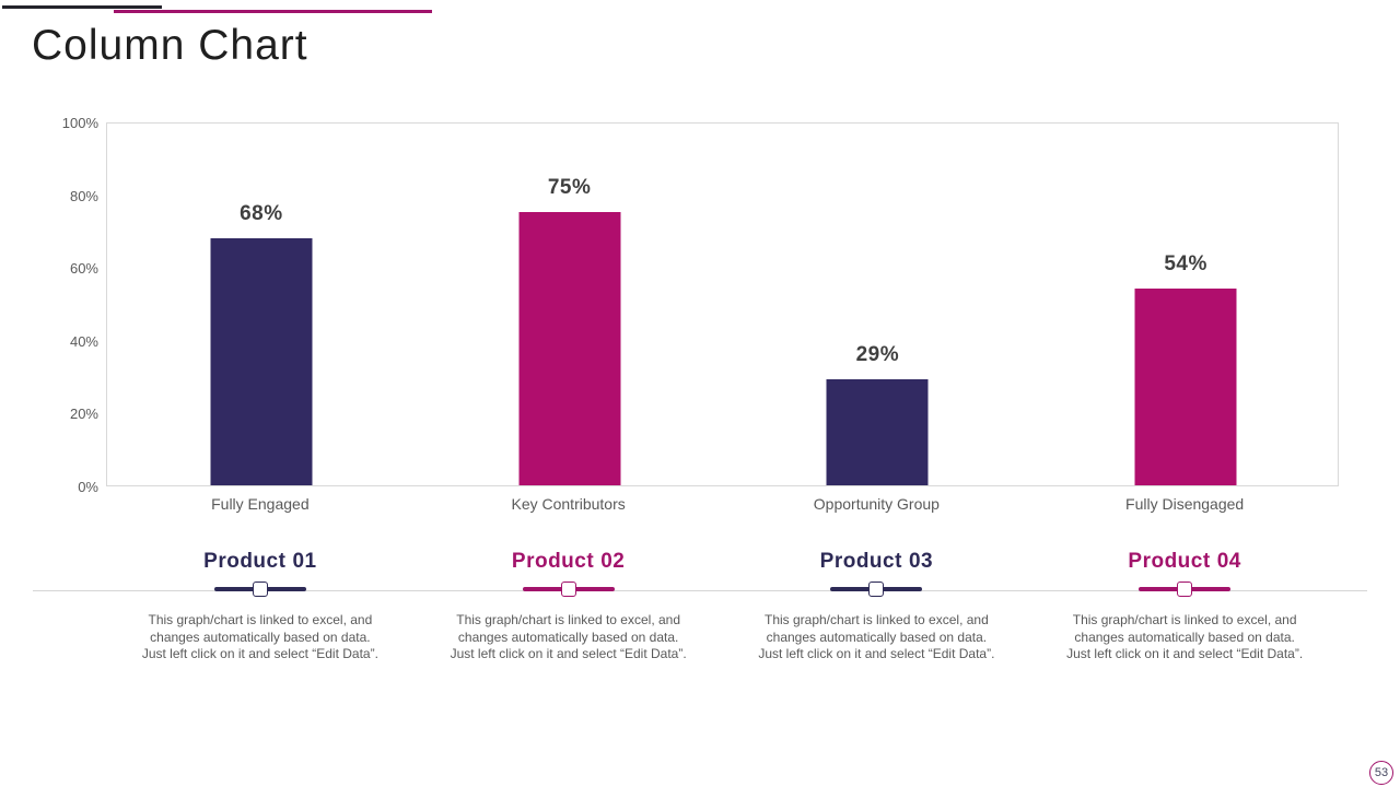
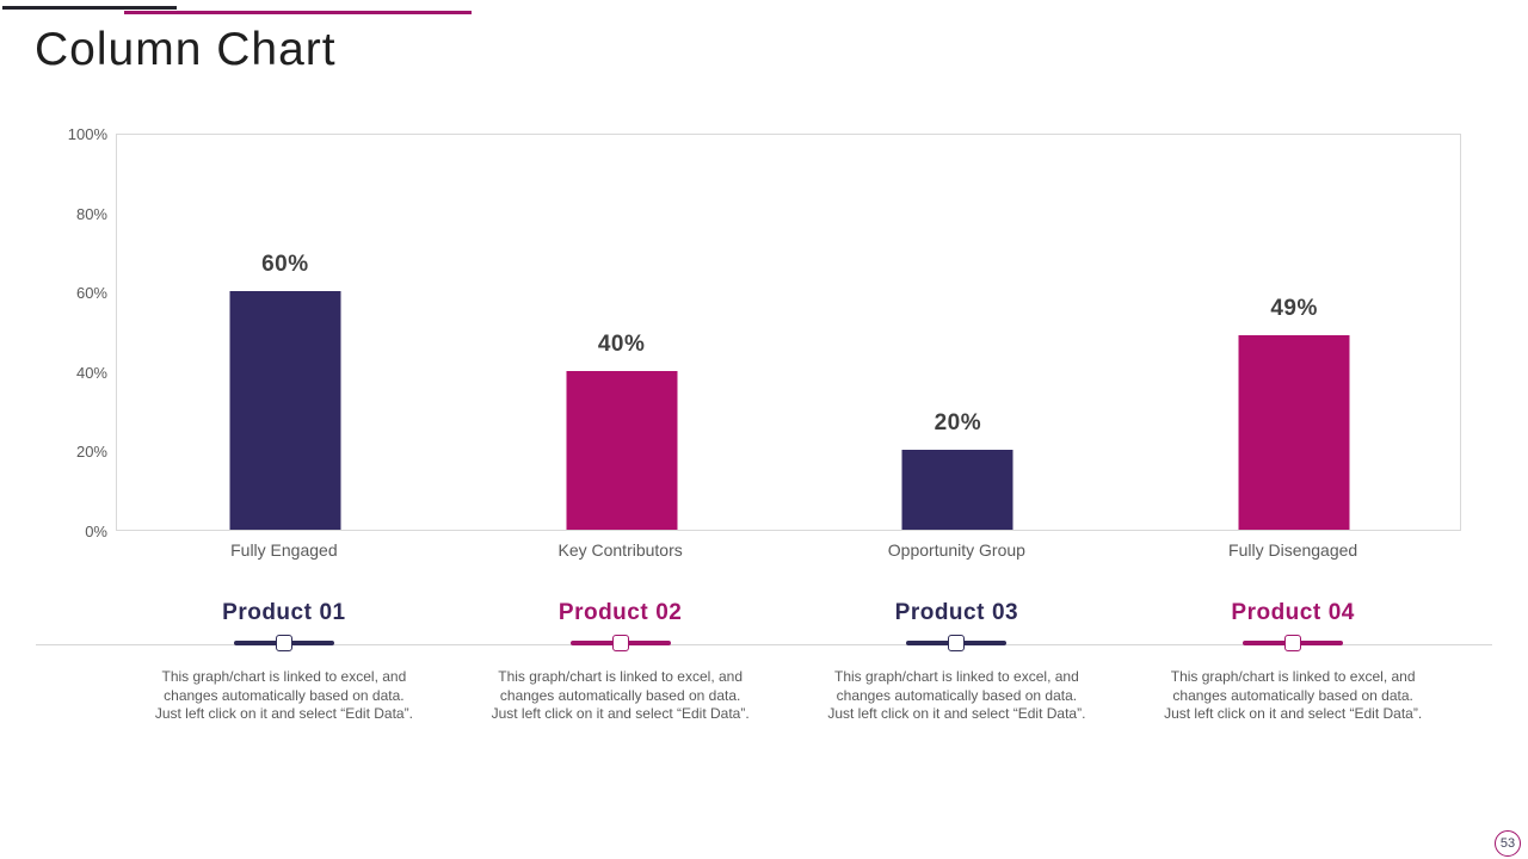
Fully Engaged: 68% -> 60%
Key Contributors: 75% -> 40%
Opportunity Group: 29% -> 20%
Fully Disengaged: 54% -> 49%
